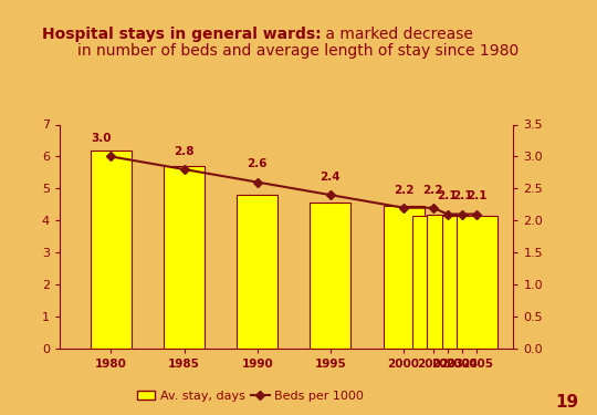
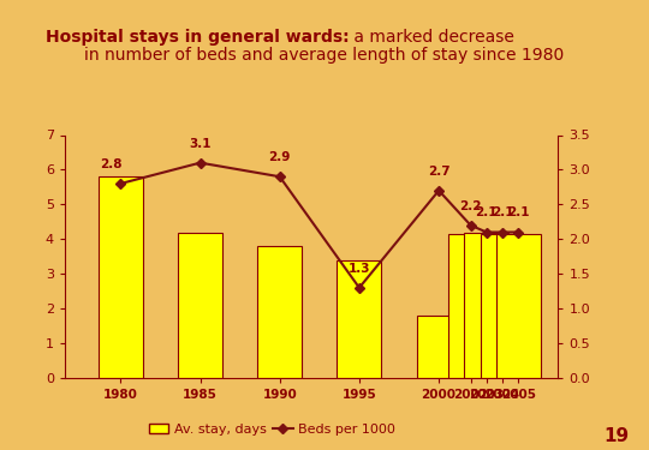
Av. stay, days/1980: 6.20 -> 5.80
Beds per 1000/1980: 3.0 -> 2.8
Av. stay, days/1985: 5.70 -> 4.20
Beds per 1000/1985: 2.8 -> 3.1
Av. stay, days/1990: 4.80 -> 3.80
Beds per 1000/1990: 2.6 -> 2.9
Av. stay, days/1995: 4.55 -> 3.40
Beds per 1000/1995: 2.4 -> 1.3
Av. stay, days/2000: 4.45 -> 1.80
Beds per 1000/2000: 2.2 -> 2.7
